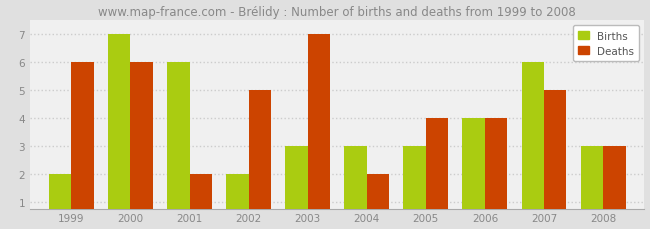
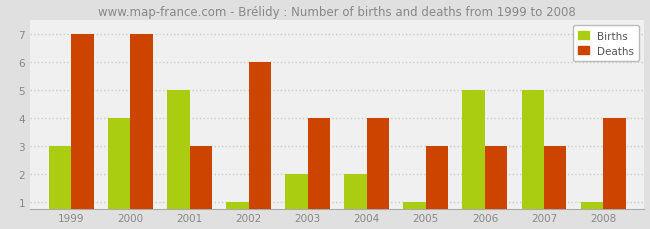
Births/1999: 2 -> 3
Deaths/1999: 6 -> 7
Births/2000: 7 -> 4
Deaths/2000: 6 -> 7
Births/2001: 6 -> 5
Deaths/2001: 2 -> 3
Births/2002: 2 -> 1
Deaths/2002: 5 -> 6
Births/2003: 3 -> 2
Deaths/2003: 7 -> 4
Births/2004: 3 -> 2
Deaths/2004: 2 -> 4
Births/2005: 3 -> 1
Deaths/2005: 4 -> 3
Births/2006: 4 -> 5
Deaths/2006: 4 -> 3
Births/2007: 6 -> 5
Deaths/2007: 5 -> 3
Births/2008: 3 -> 1
Deaths/2008: 3 -> 4
